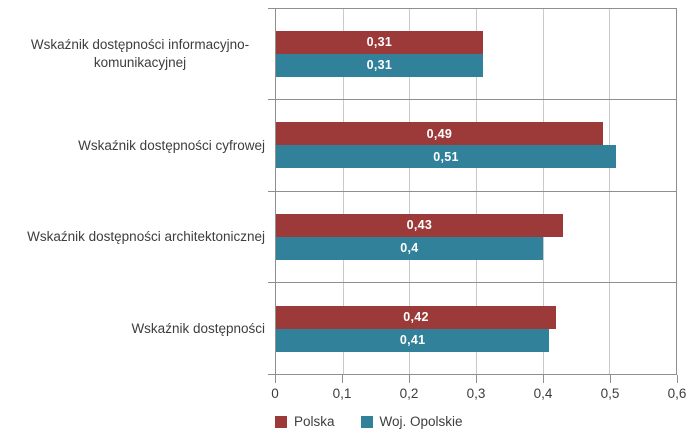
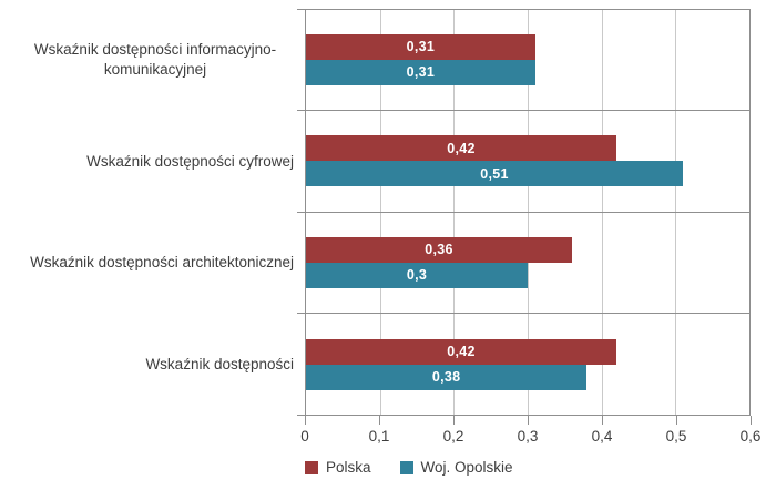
Polska/Wskaźnik dostępności cyfrowej: 0,49 -> 0,42
Polska/Wskaźnik dostępności architektonicznej: 0,43 -> 0,36
Woj. Opolskie/Wskaźnik dostępności architektonicznej: 0,4 -> 0,3
Woj. Opolskie/Wskaźnik dostępności: 0,41 -> 0,38
